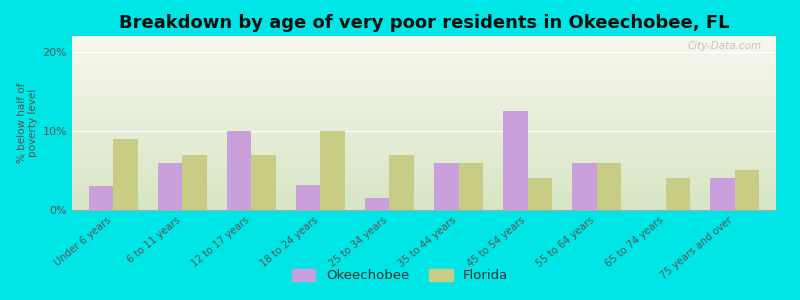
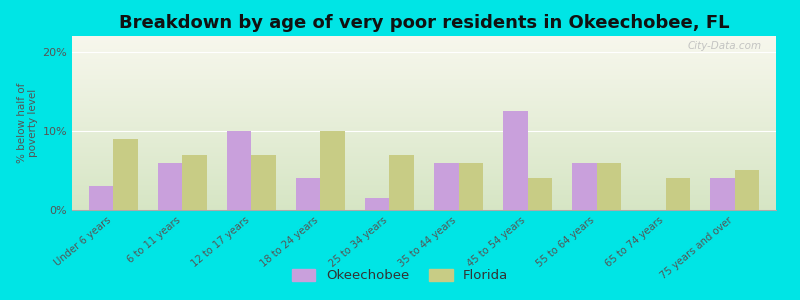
Okeechobee/18 to 24 years: 3.2% -> 4.0%
